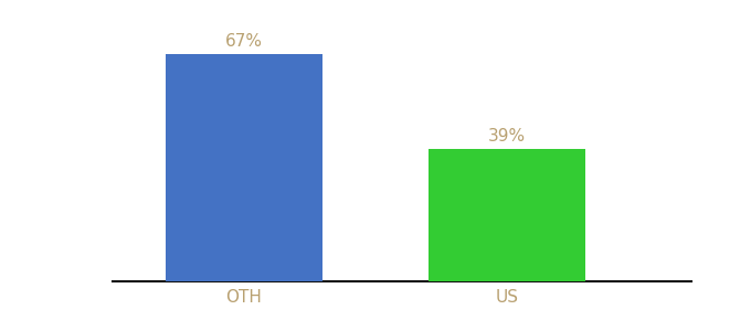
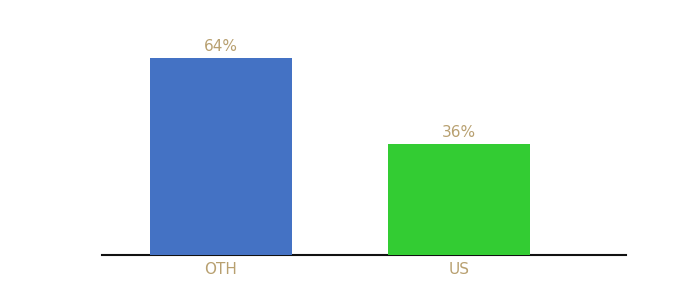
OTH: 67% -> 64%
US: 39% -> 36%
